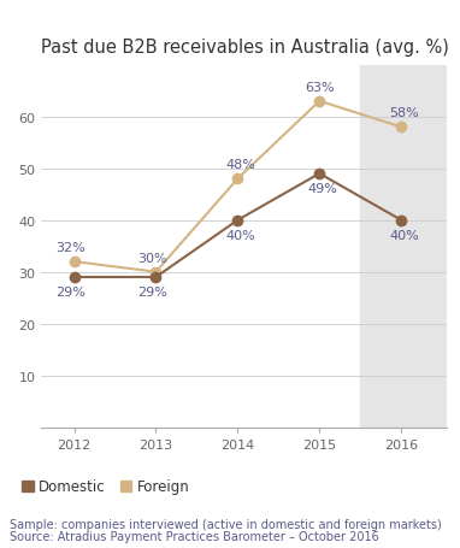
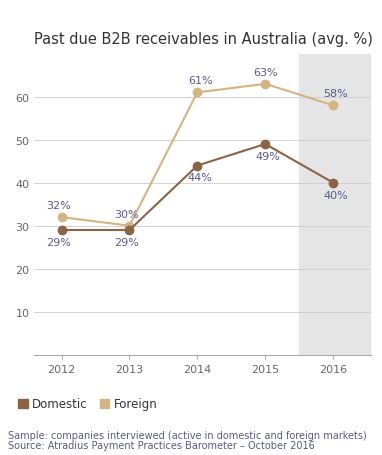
Domestic/2014: 40% -> 44%
Foreign/2014: 48% -> 61%
